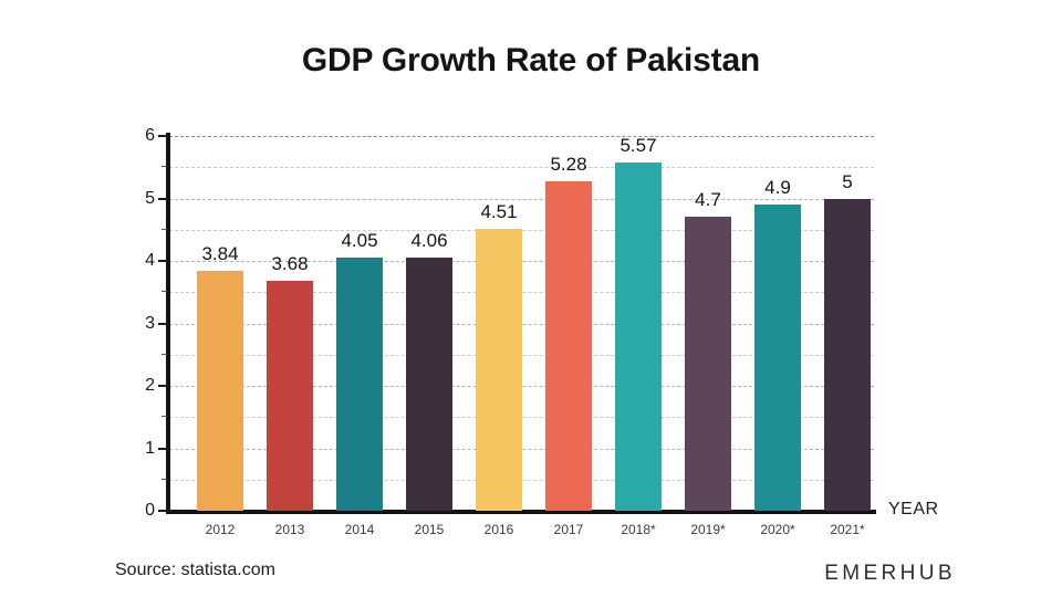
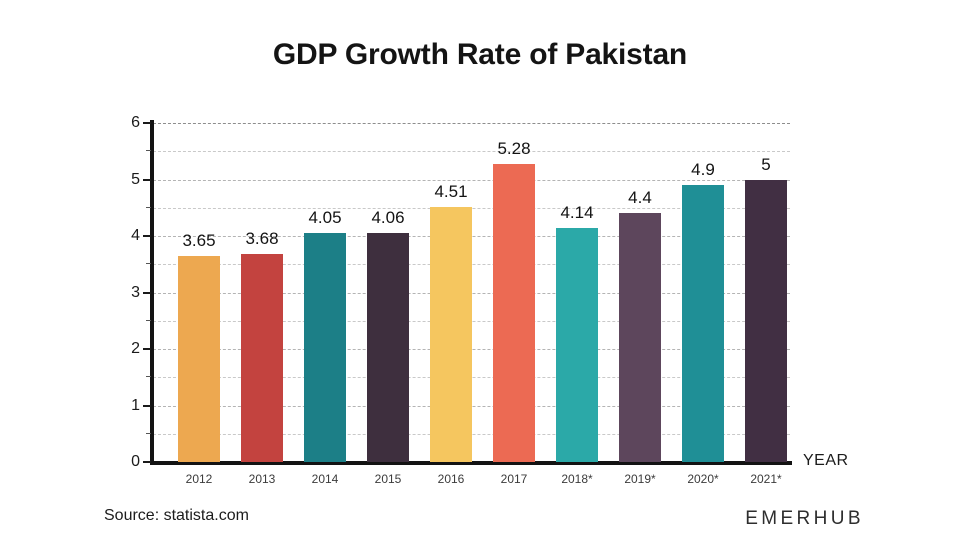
2012: 3.84 -> 3.65
2018*: 5.57 -> 4.14
2019*: 4.7 -> 4.4
